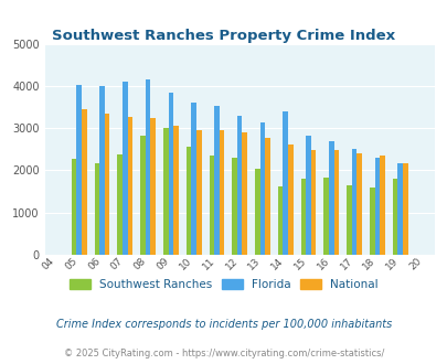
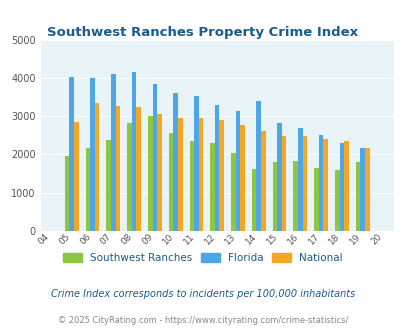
Southwest Ranches/05: 2270 -> 1950
National/05: 3450 -> 2850
